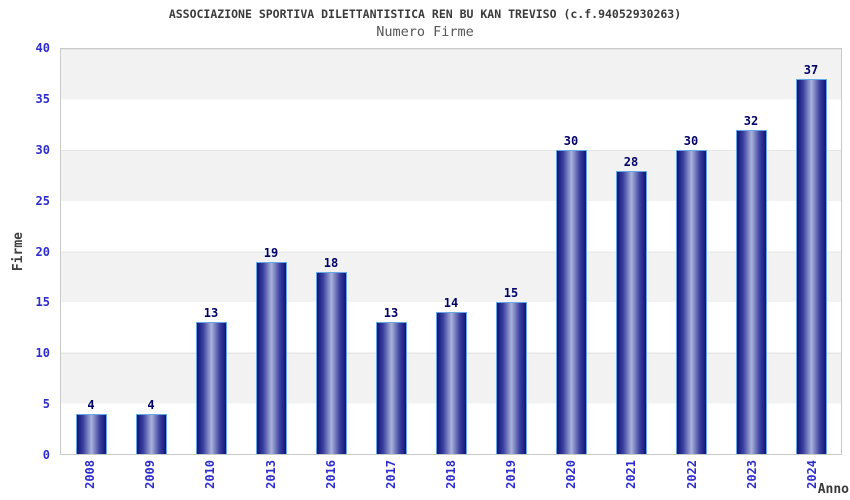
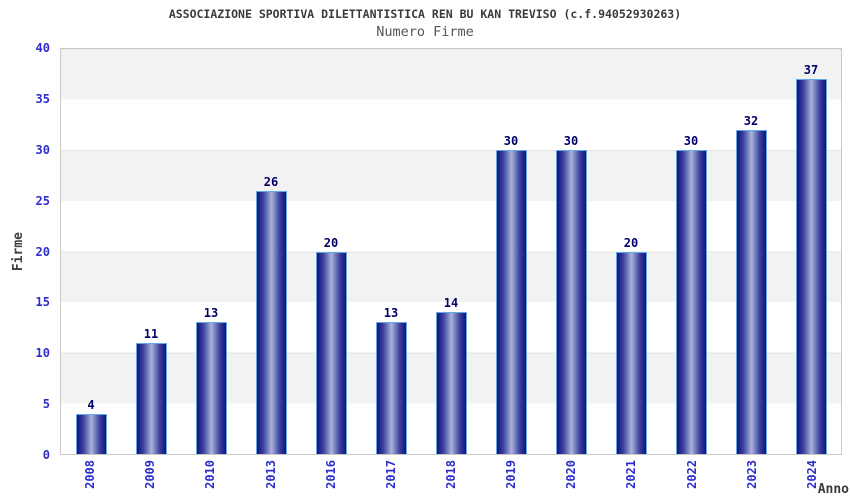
2009: 4 -> 11
2013: 19 -> 26
2016: 18 -> 20
2019: 15 -> 30
2021: 28 -> 20
